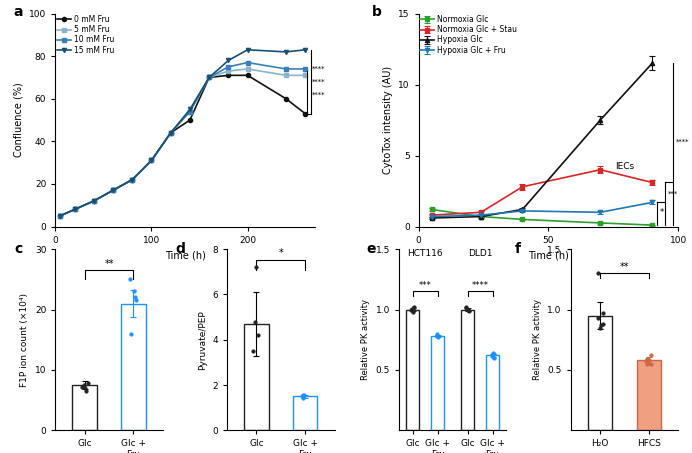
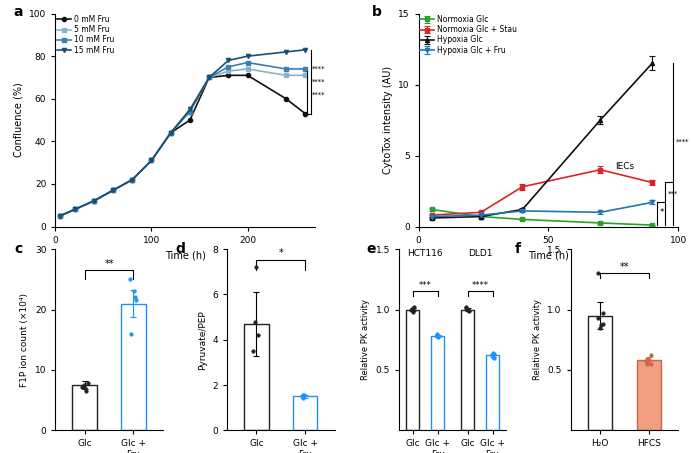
15 mM Fru/200: 83 -> 80
